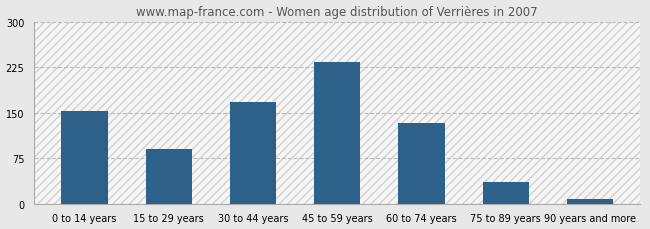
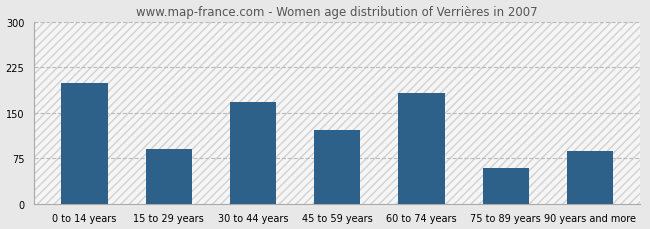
0 to 14 years: 152 -> 198
45 to 59 years: 234 -> 122
60 to 74 years: 133 -> 182
75 to 89 years: 35 -> 58
90 years and more: 8 -> 86
